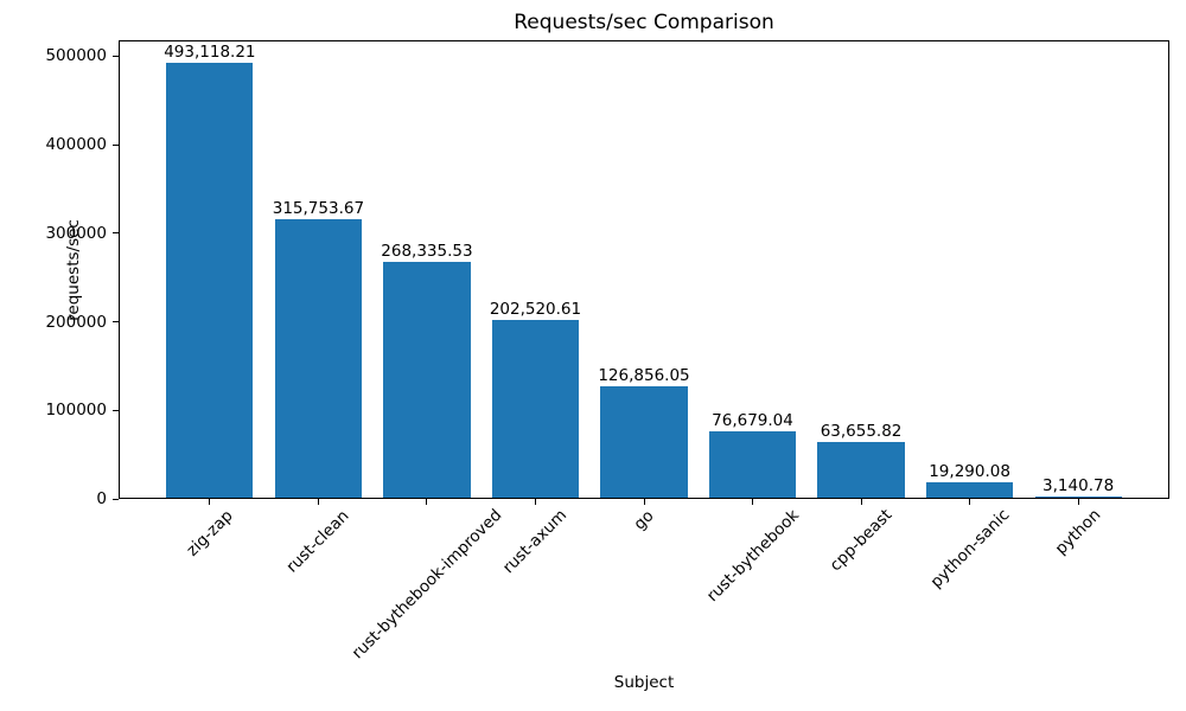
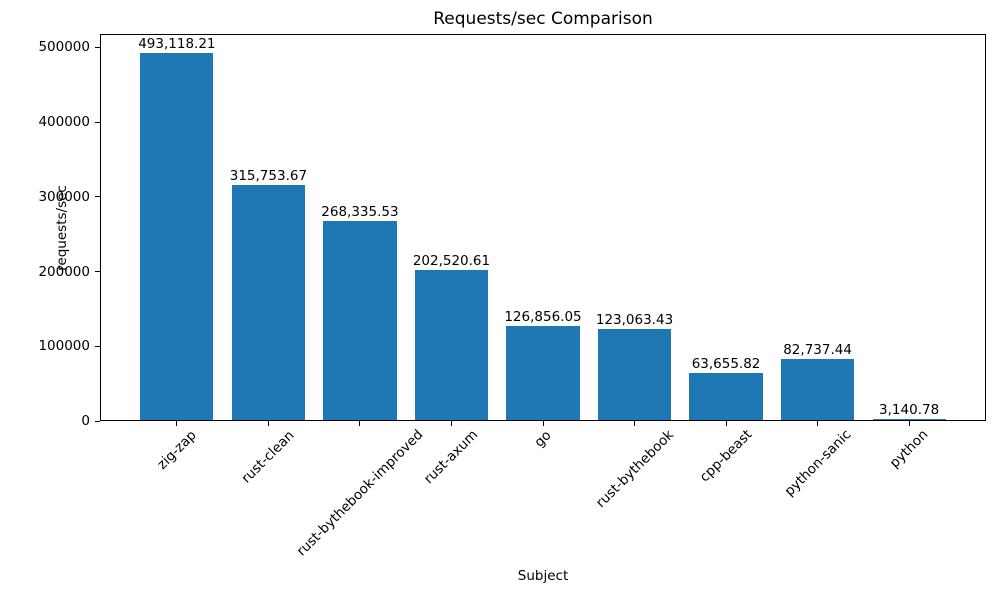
rust-bythebook: 76,679.04 -> 123,063.43
python-sanic: 19,290.08 -> 82,737.44
